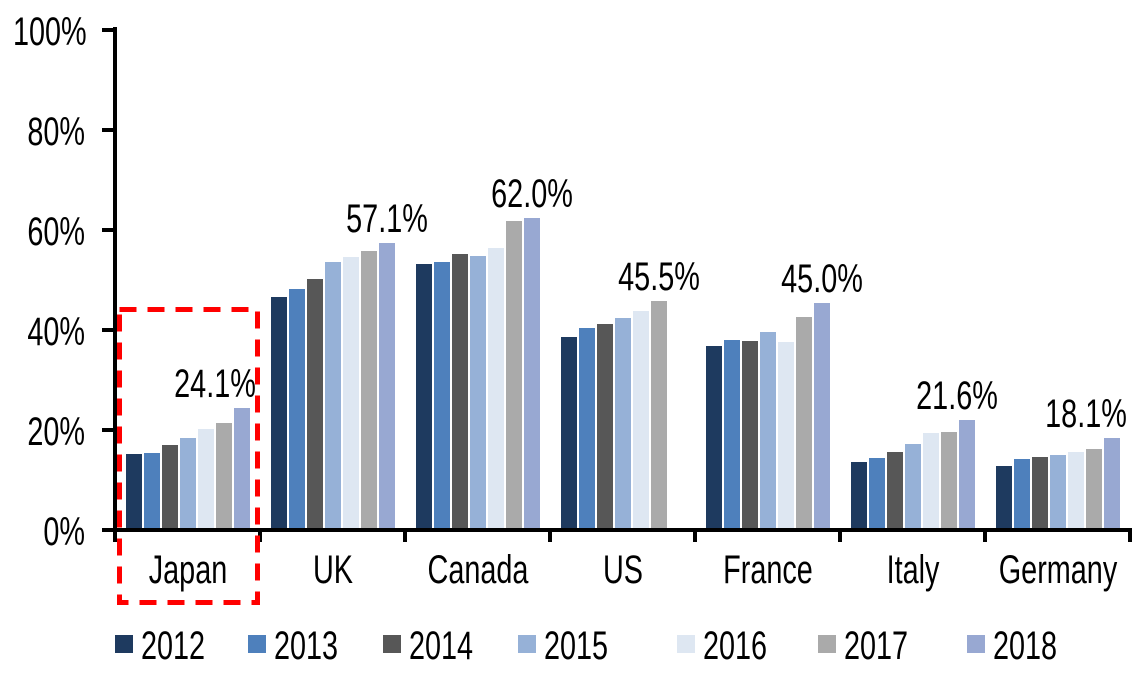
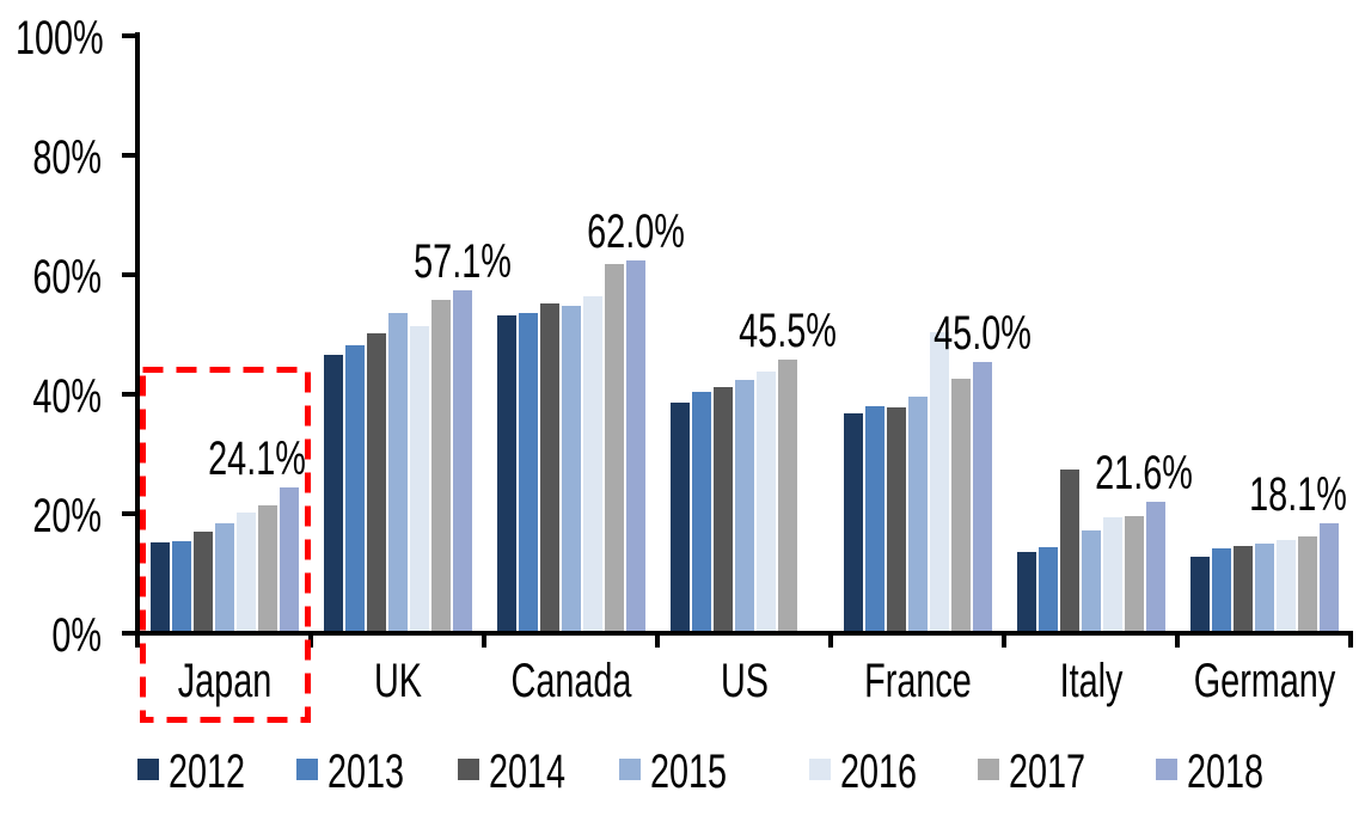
2016/UK: 54% -> 51%
2016/France: 37% -> 50%
2014/Italy: 15% -> 27%
